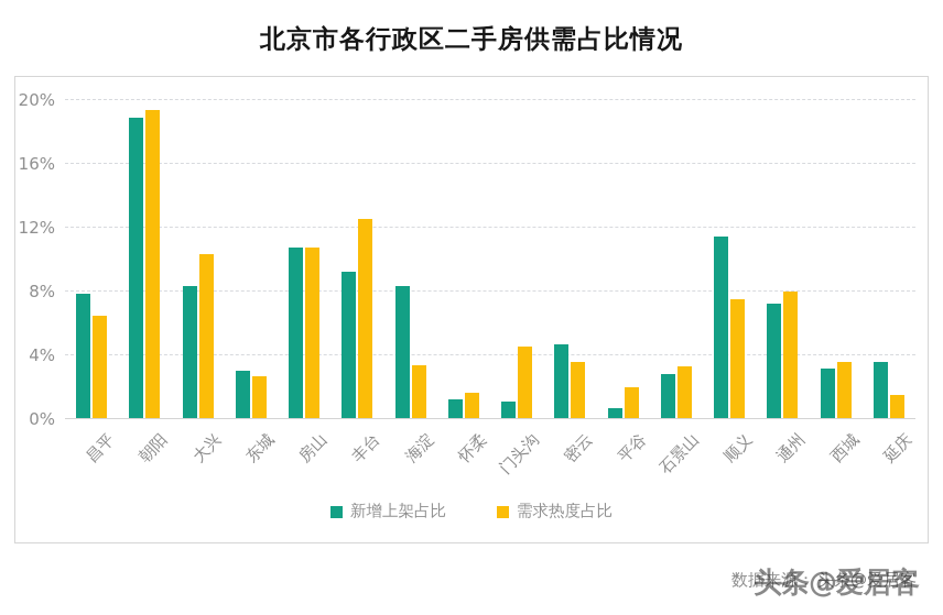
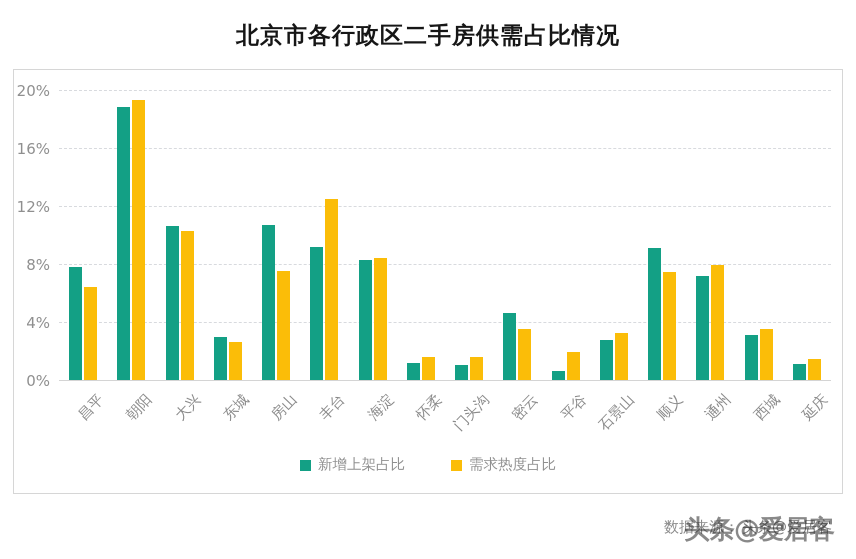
新增上架占比/大兴: 8.3% -> 10.7%
需求热度占比/房山: 10.7% -> 7.5%
需求热度占比/海淀: 3.3% -> 8.4%
需求热度占比/门头沟: 4.5% -> 1.6%
新增上架占比/顺义: 11.4% -> 9.1%
新增上架占比/延庆: 3.5% -> 1.1%
